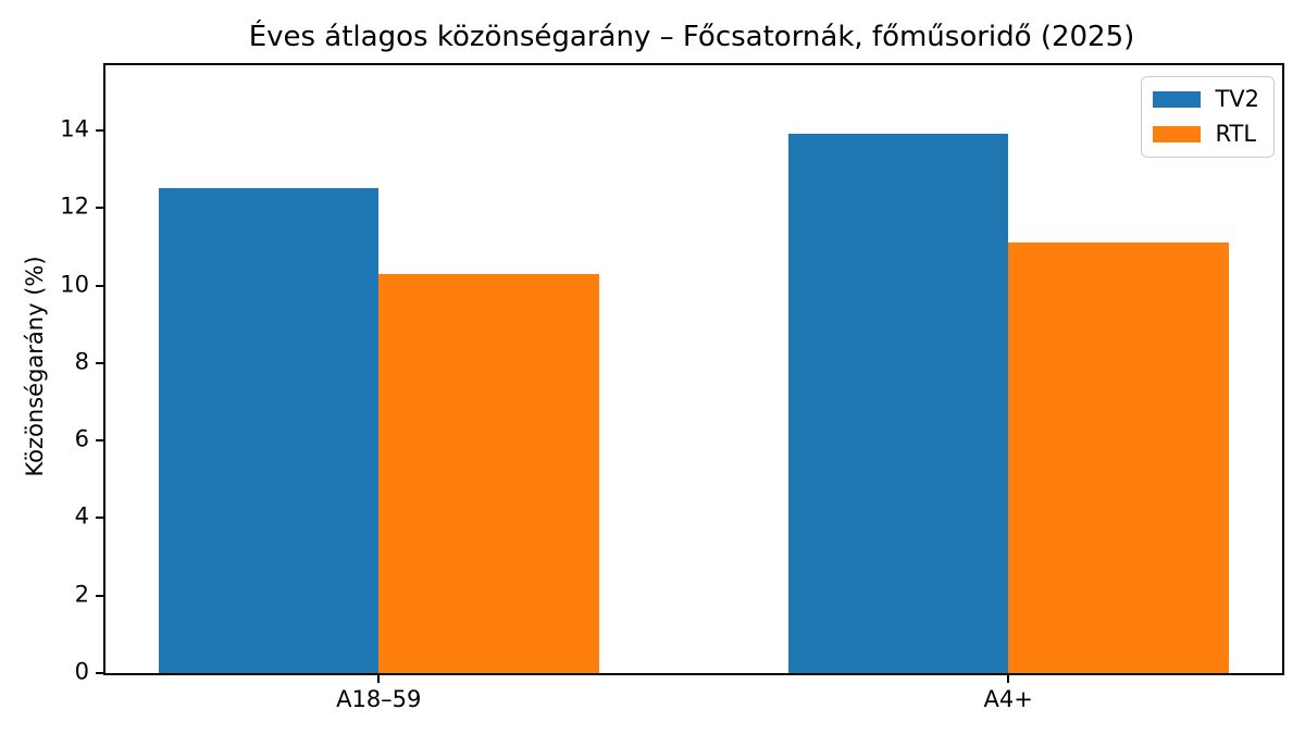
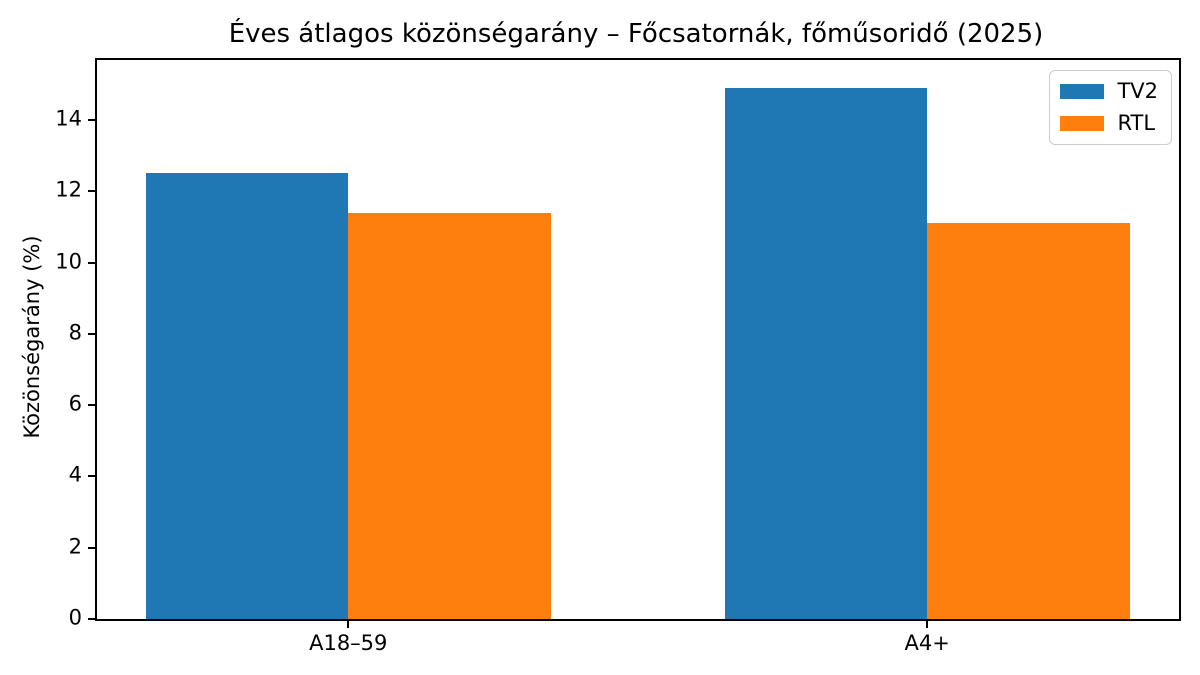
RTL/A18–59: 10.3 -> 11.4
TV2/A4+: 13.9 -> 14.9
